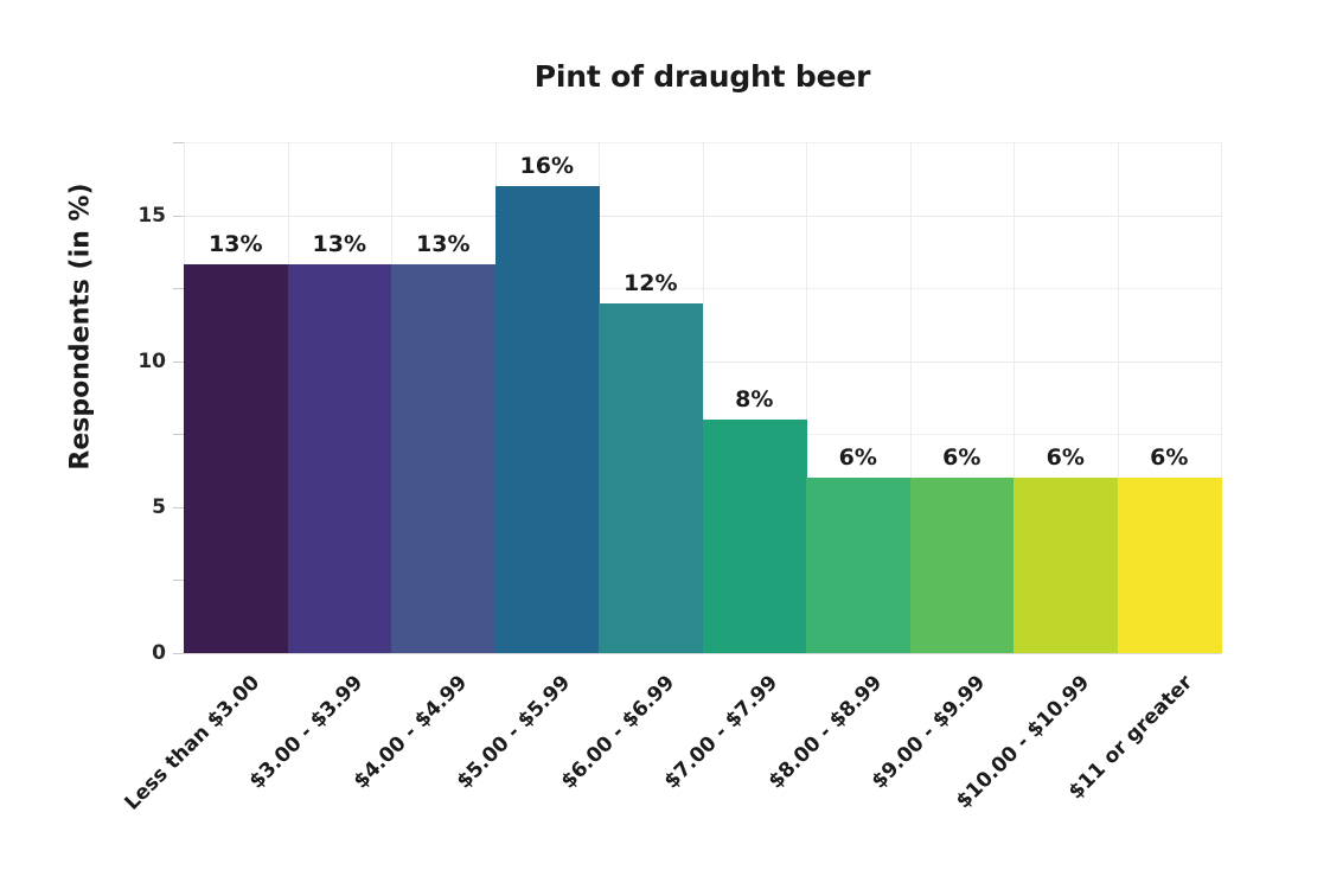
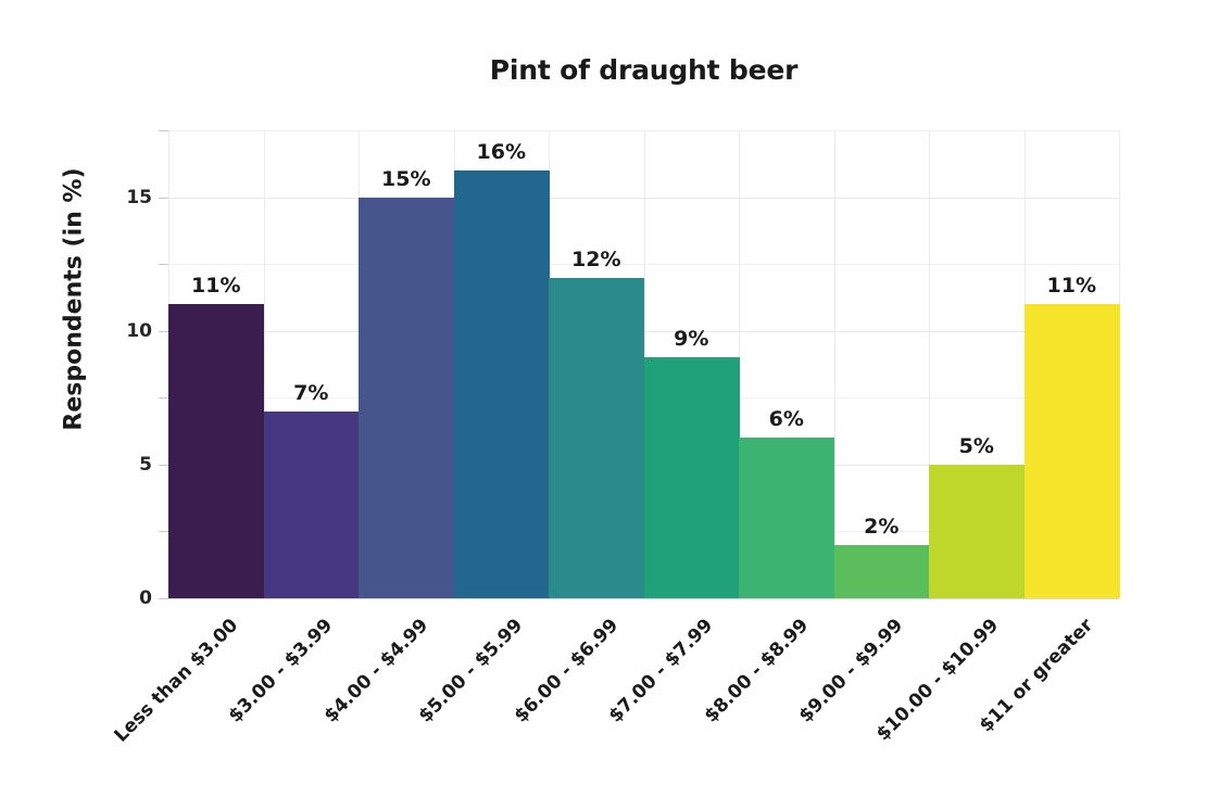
Less than $3.00: 13% -> 11%
$3.00 - $3.99: 13% -> 7%
$4.00 - $4.99: 13% -> 15%
$7.00 - $7.99: 8% -> 9%
$9.00 - $9.99: 6% -> 2%
$10.00 - $10.99: 6% -> 5%
$11 or greater: 6% -> 11%
